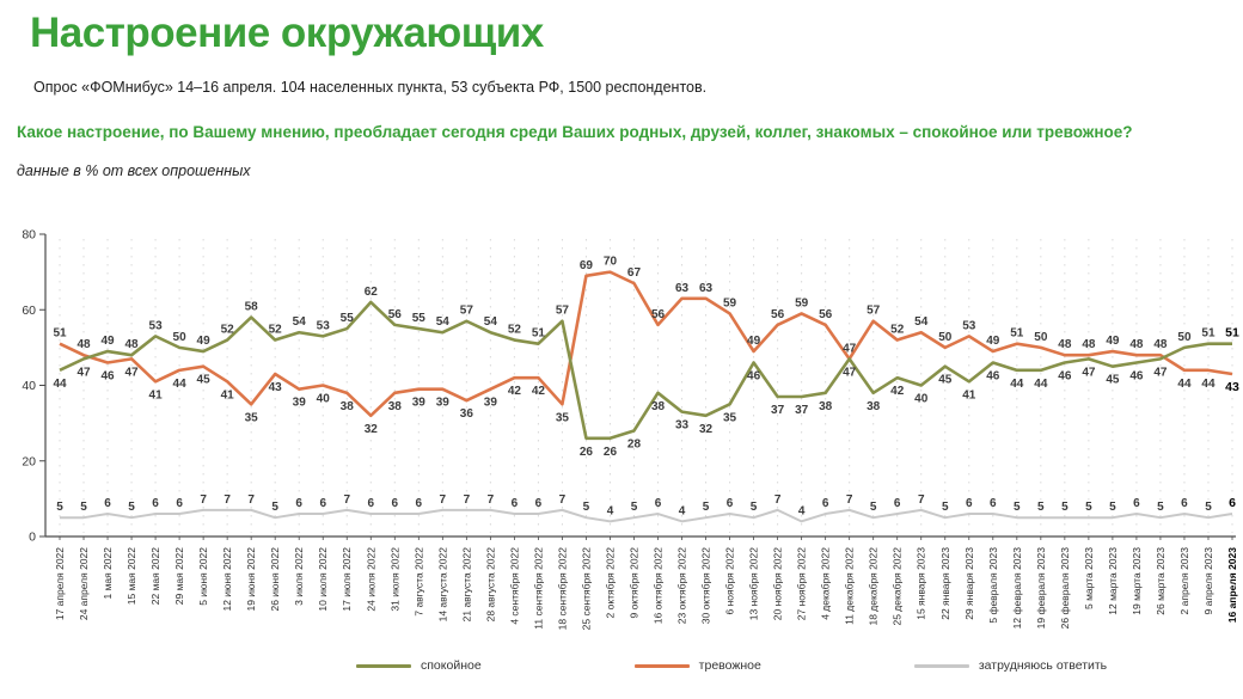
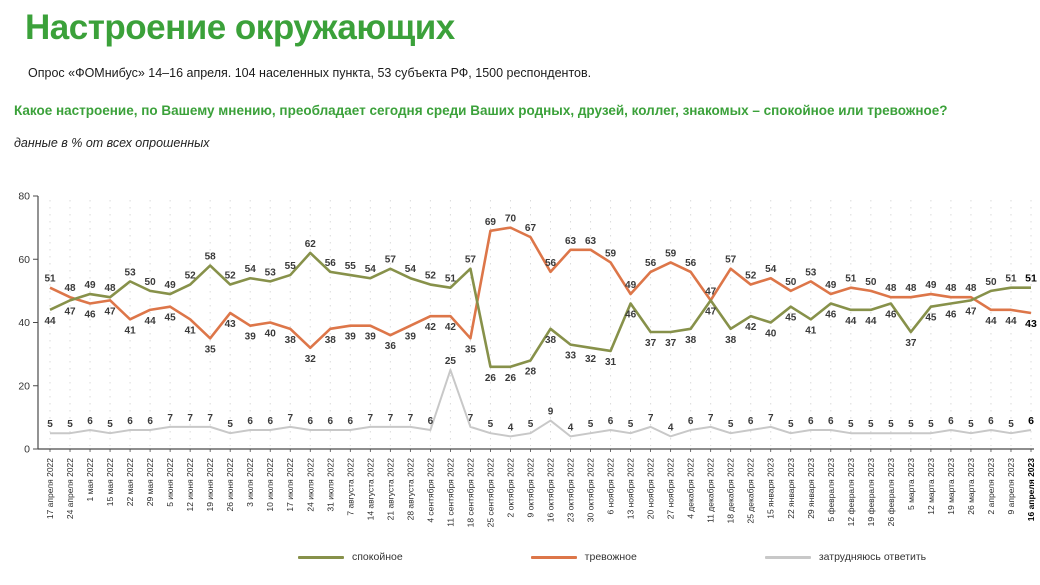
затрудняюсь ответить/11 сентября 2022: 6 -> 25
затрудняюсь ответить/16 октября 2022: 6 -> 9
спокойное/6 ноября 2022: 35 -> 31
спокойное/5 марта 2023: 47 -> 37
